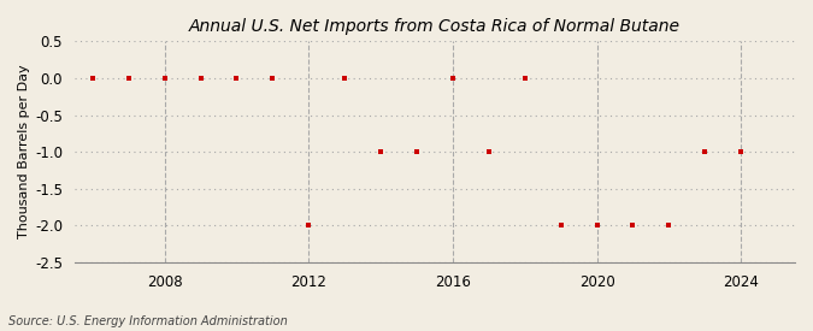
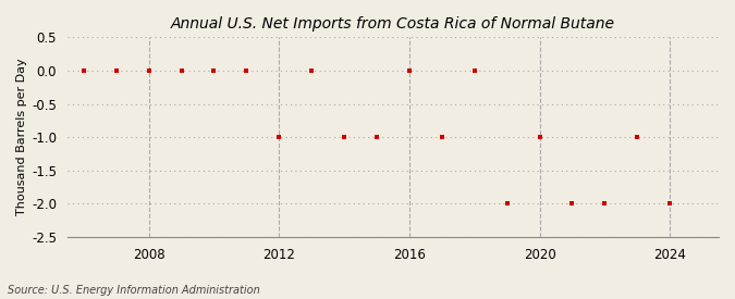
2012: -2 -> -1
2020: -2 -> -1
2024: -1 -> -2
